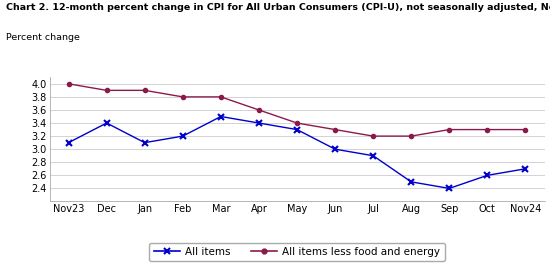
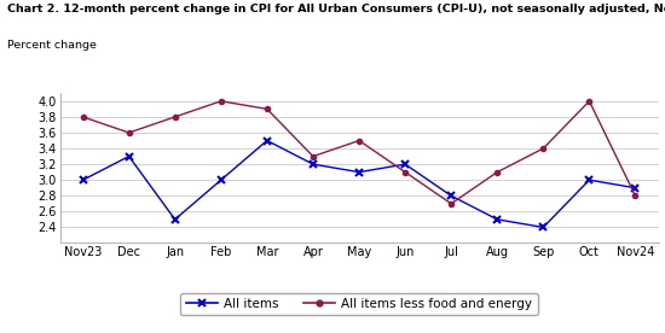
All items/Nov23: 3.1 -> 3.0
All items less food and energy/Nov23: 4.0 -> 3.8
All items/Dec: 3.4 -> 3.3
All items less food and energy/Dec: 3.9 -> 3.6
All items/Jan: 3.1 -> 2.5
All items less food and energy/Jan: 3.9 -> 3.8
All items/Feb: 3.2 -> 3.0
All items less food and energy/Feb: 3.8 -> 4.0
All items less food and energy/Mar: 3.8 -> 3.9
All items/Apr: 3.4 -> 3.2
All items less food and energy/Apr: 3.6 -> 3.3
All items/May: 3.3 -> 3.1
All items less food and energy/May: 3.4 -> 3.5
All items/Jun: 3.0 -> 3.2
All items less food and energy/Jun: 3.3 -> 3.1
All items/Jul: 2.9 -> 2.8
All items less food and energy/Jul: 3.2 -> 2.7
All items less food and energy/Aug: 3.2 -> 3.1
All items less food and energy/Sep: 3.3 -> 3.4
All items/Oct: 2.6 -> 3.0
All items less food and energy/Oct: 3.3 -> 4.0
All items/Nov24: 2.7 -> 2.9
All items less food and energy/Nov24: 3.3 -> 2.8
